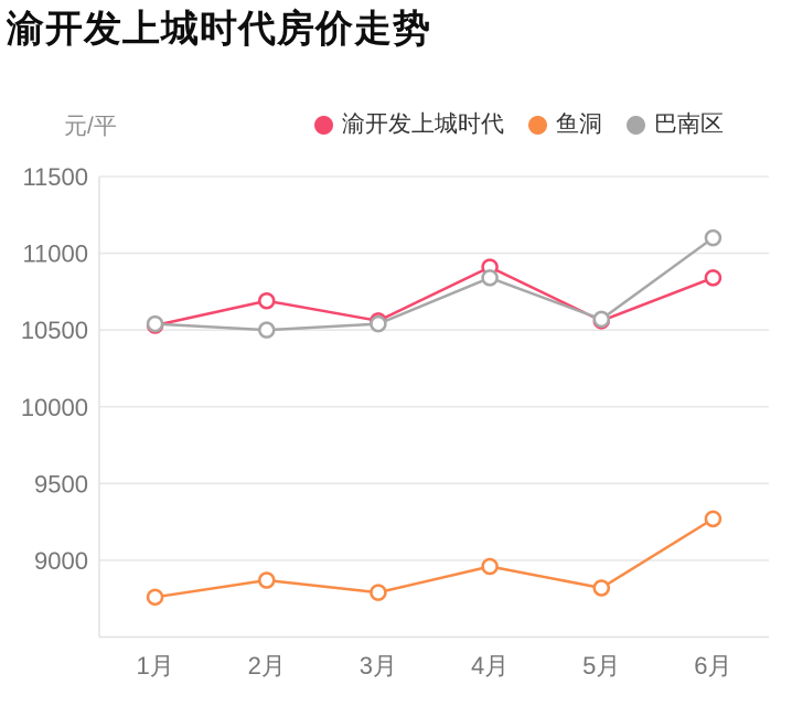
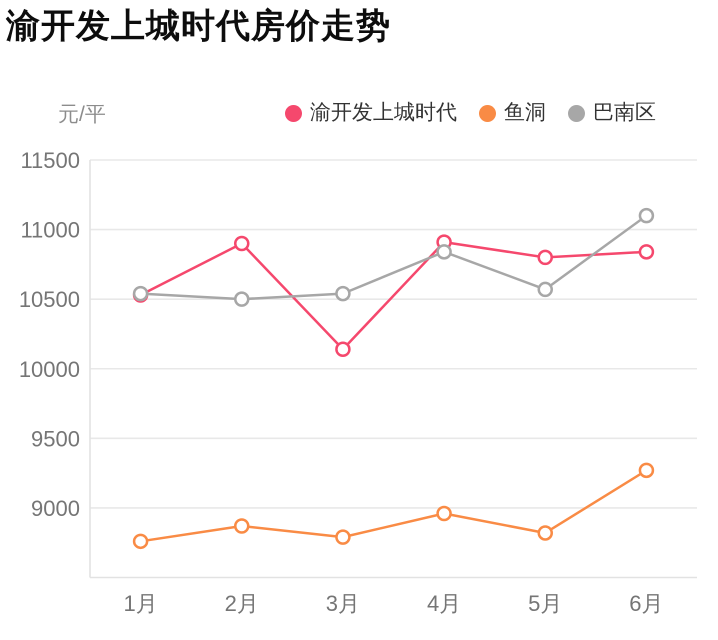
渝开发上城时代/2月: 10690 -> 10900
渝开发上城时代/3月: 10560 -> 10140
渝开发上城时代/5月: 10560 -> 10800
